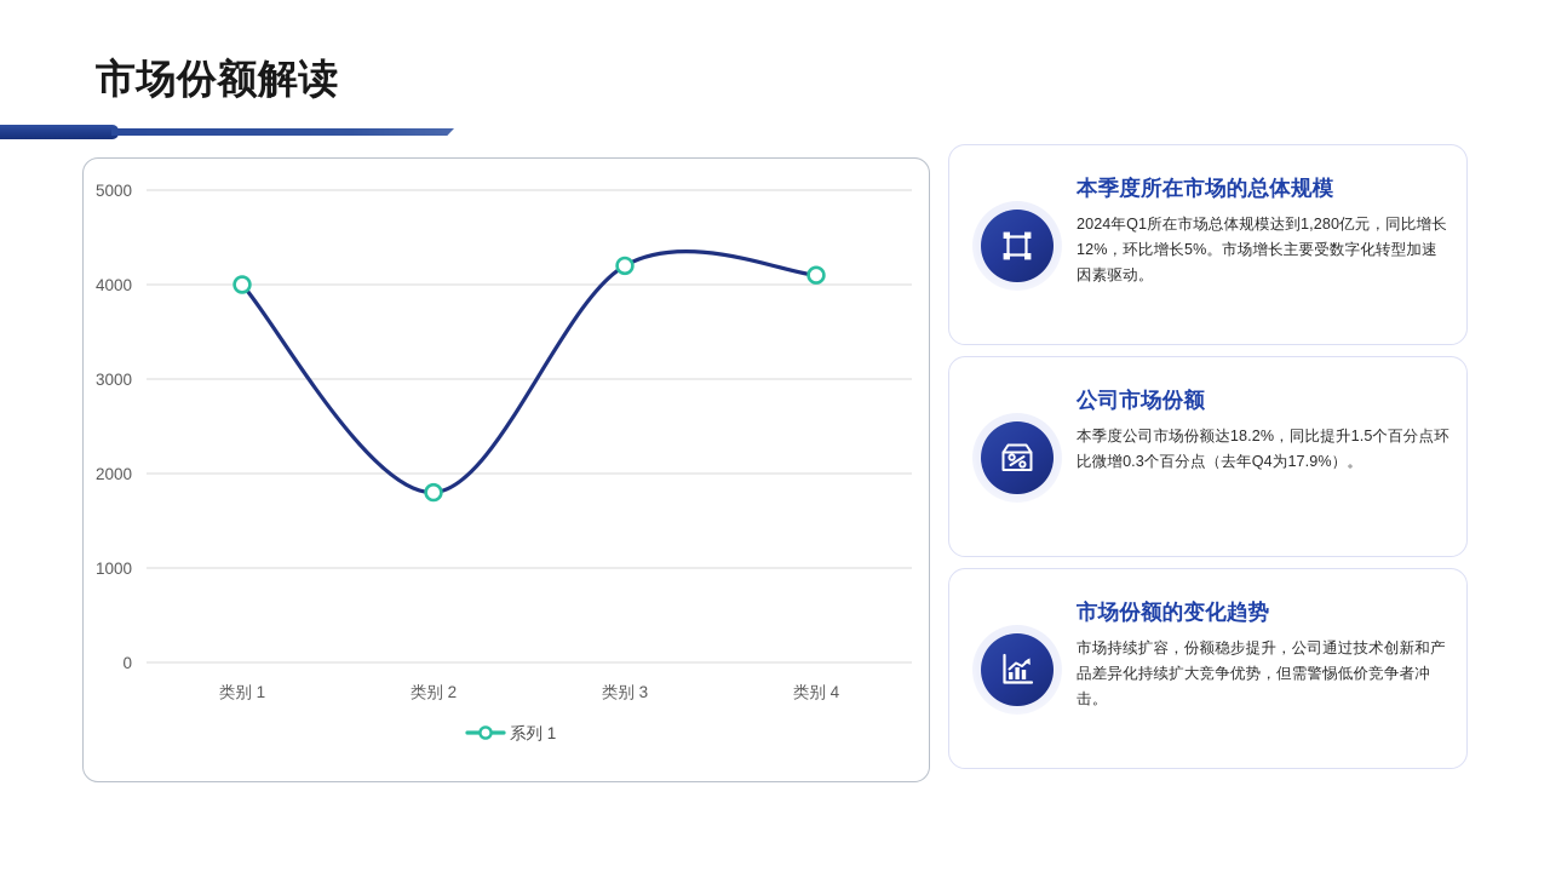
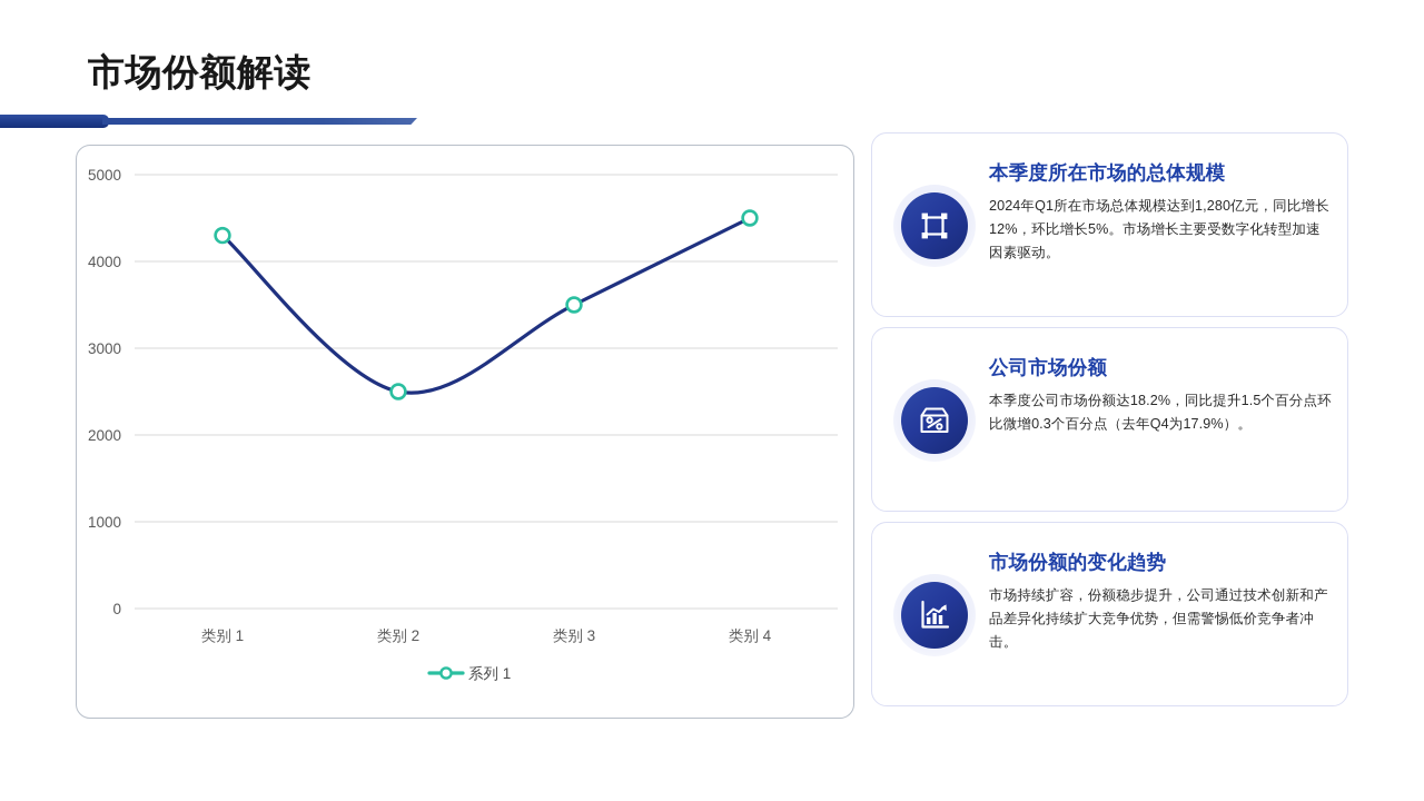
类别 1: 4000 -> 4300
类别 2: 1800 -> 2500
类别 3: 4200 -> 3500
类别 4: 4100 -> 4500
